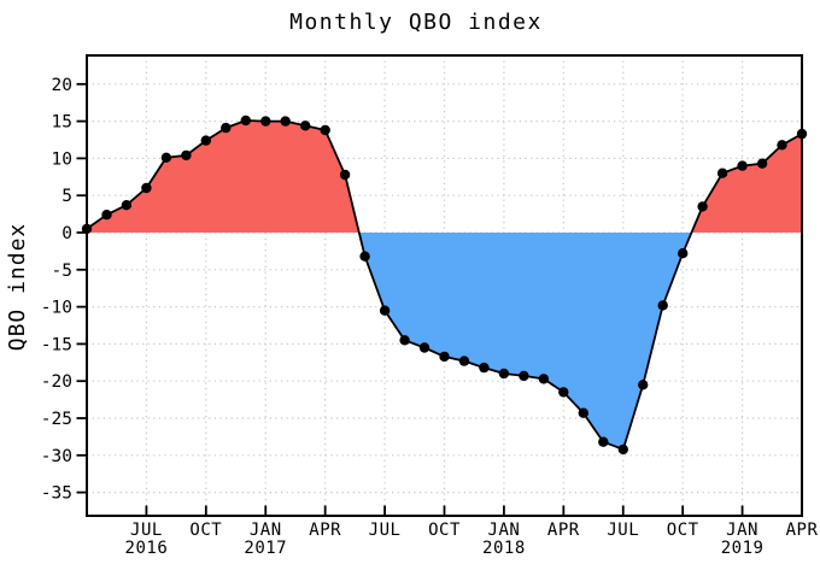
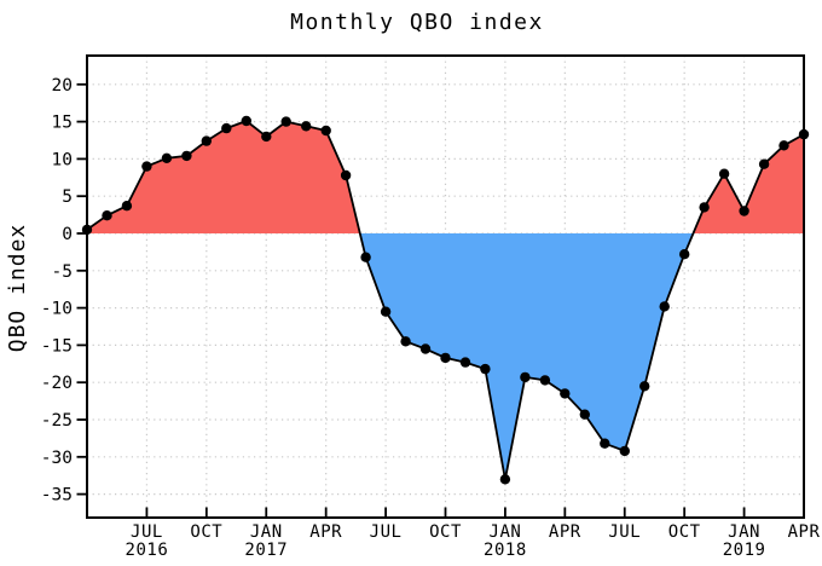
JUL 2016: 6 -> 9
JAN 2017: 15 -> 13
JAN 2018: -19 -> -33
JAN 2019: 9 -> 3
